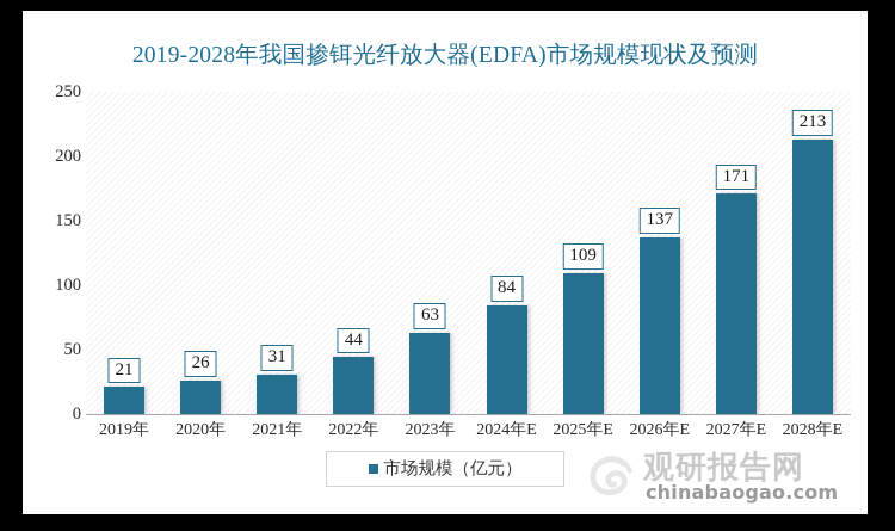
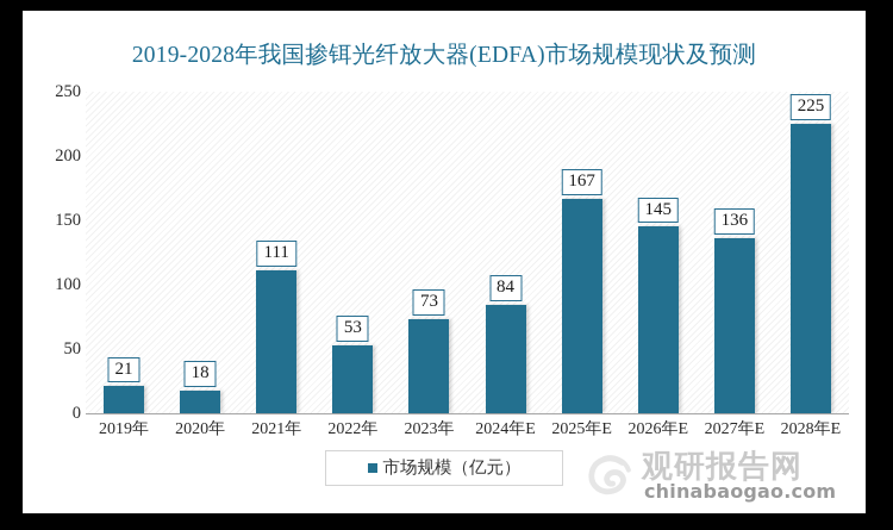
2020年: 26 -> 18
2021年: 31 -> 111
2022年: 44 -> 53
2023年: 63 -> 73
2025年E: 109 -> 167
2026年E: 137 -> 145
2027年E: 171 -> 136
2028年E: 213 -> 225
